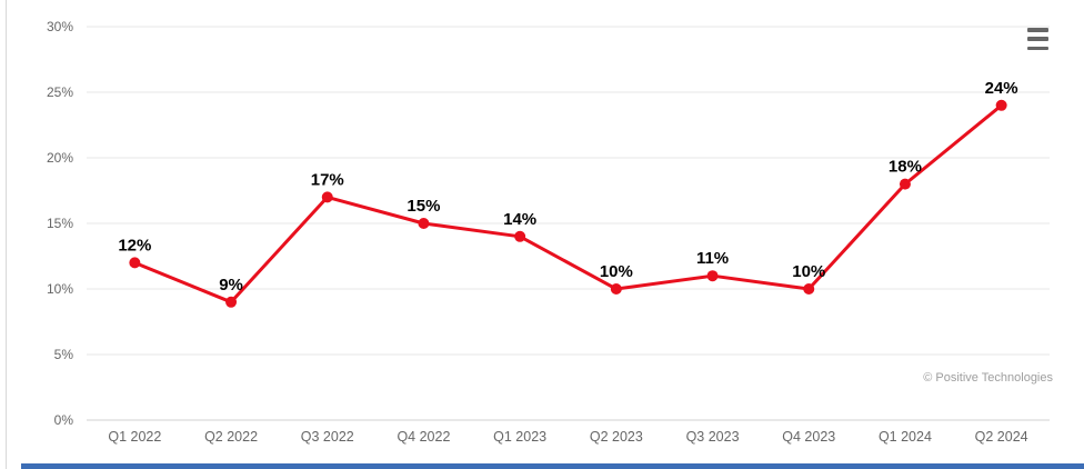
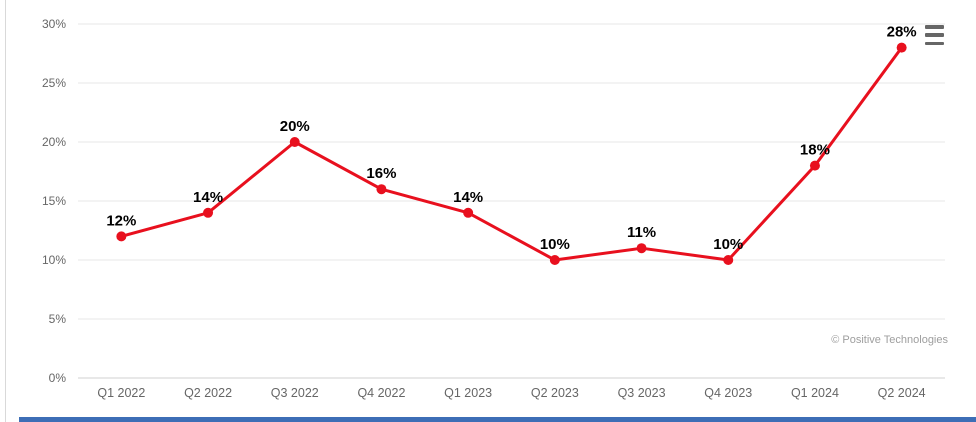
Q2 2022: 9% -> 14%
Q3 2022: 17% -> 20%
Q4 2022: 15% -> 16%
Q2 2024: 24% -> 28%
